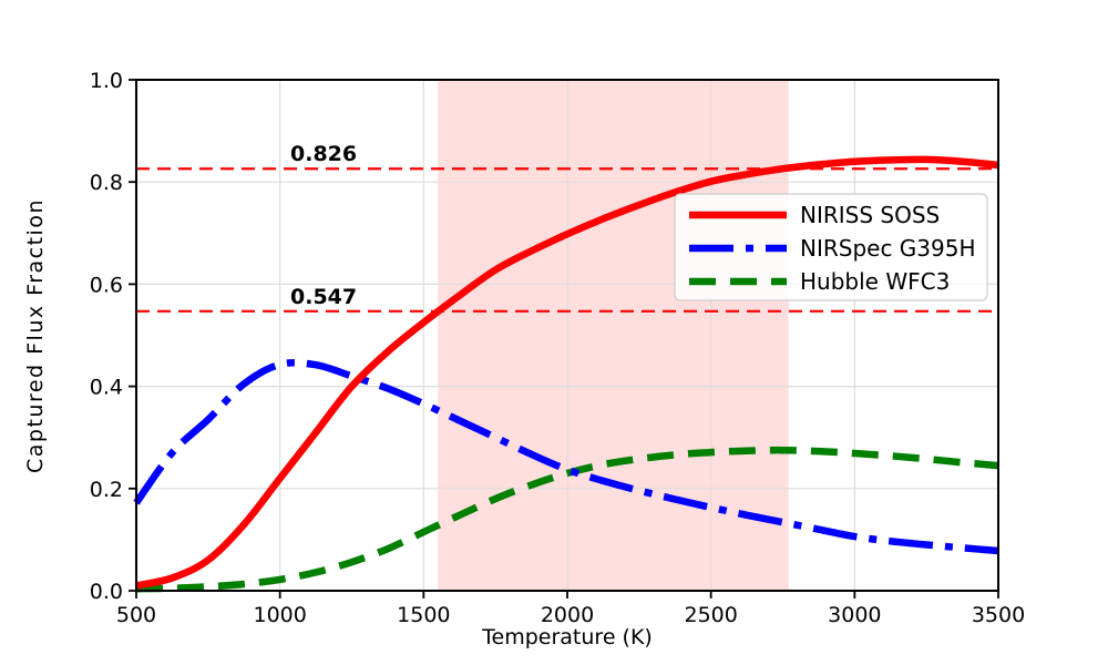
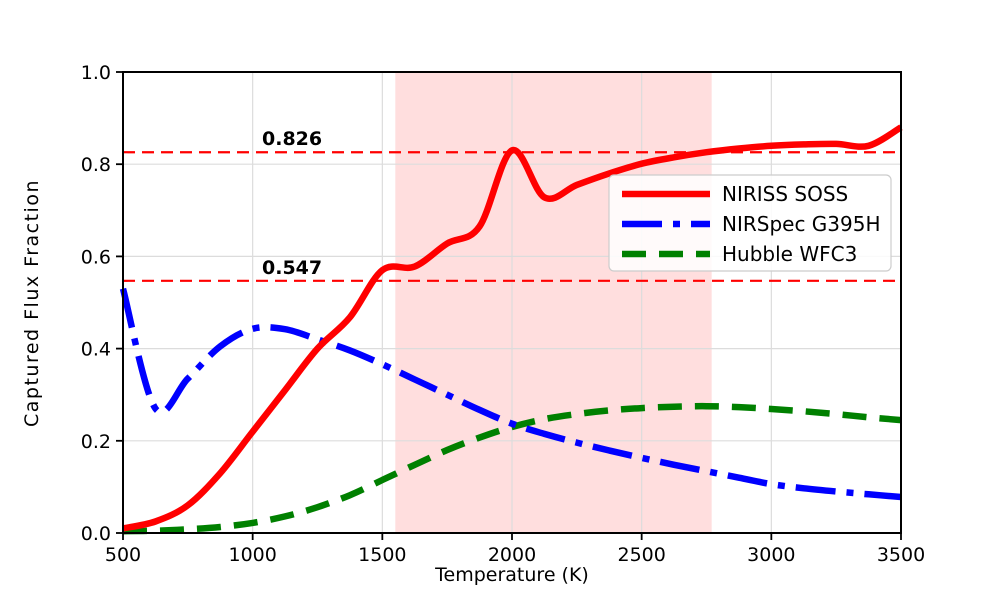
NIRSpec G395H/500: 0.17 -> 0.53
NIRISS SOSS/1500: 0.53 -> 0.57
NIRISS SOSS/2000: 0.70 -> 0.83
NIRISS SOSS/3500: 0.83 -> 0.88
